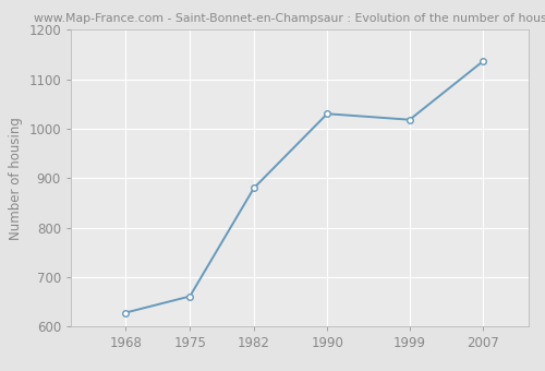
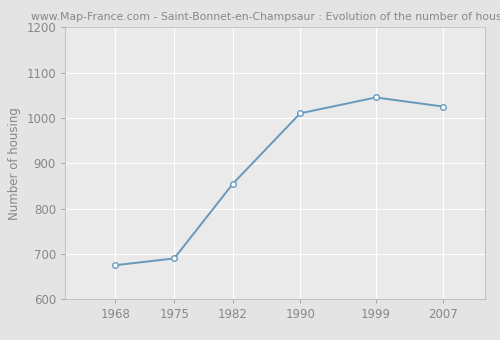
1968: 628 -> 675
1975: 661 -> 690
1982: 880 -> 855
1990: 1030 -> 1010
1999: 1018 -> 1045
2007: 1136 -> 1025
